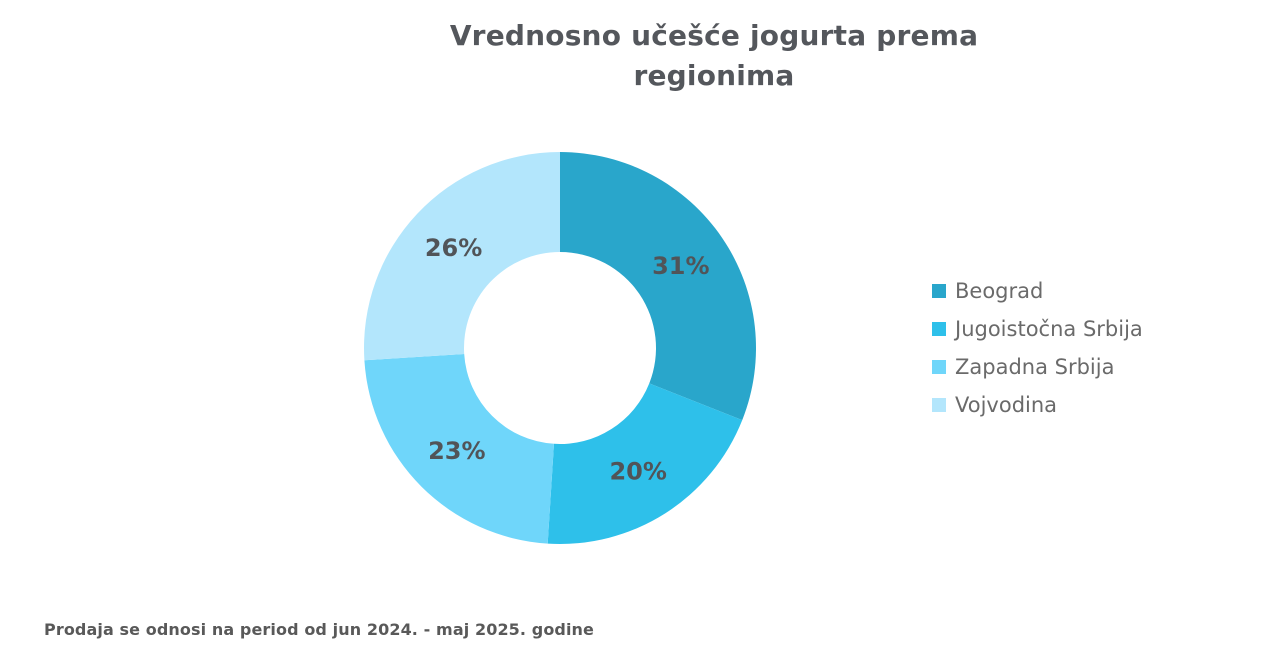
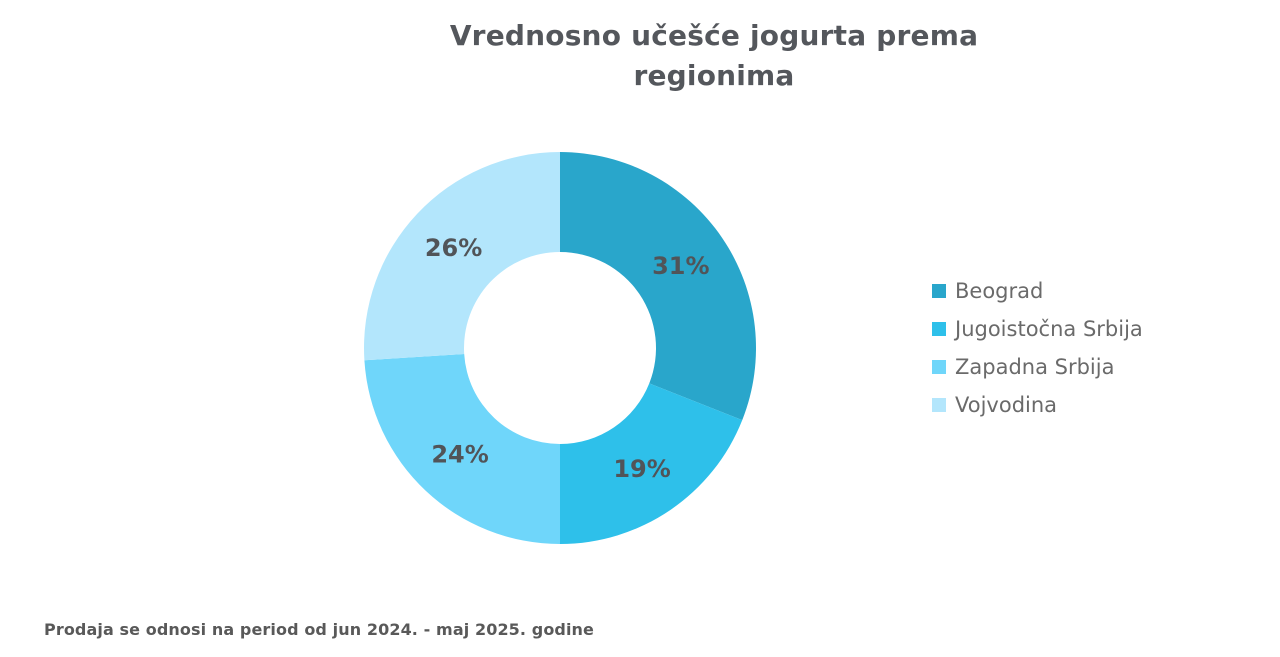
Jugoistočna Srbija: 20% -> 19%
Zapadna Srbija: 23% -> 24%
